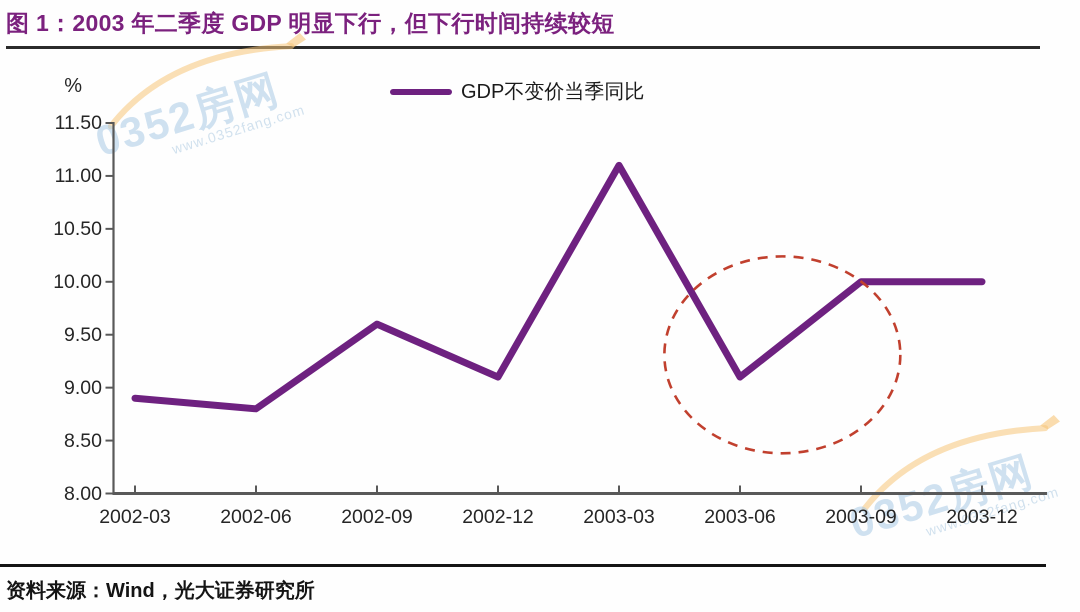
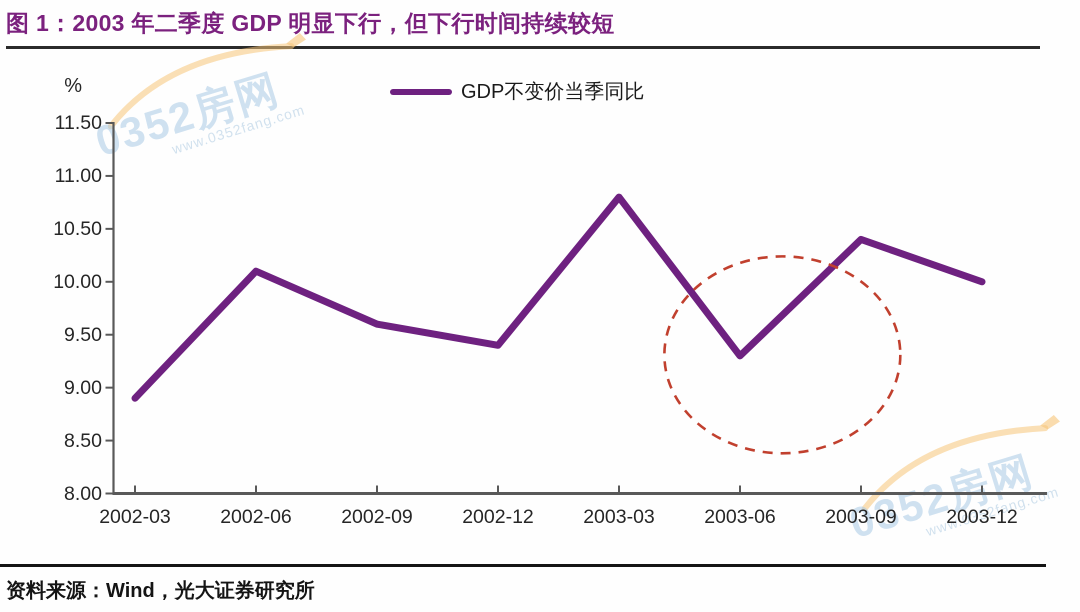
2002-06: 8.8 -> 10.1
2002-12: 9.1 -> 9.4
2003-03: 11.1 -> 10.8
2003-06: 9.1 -> 9.3
2003-09: 10.0 -> 10.4
